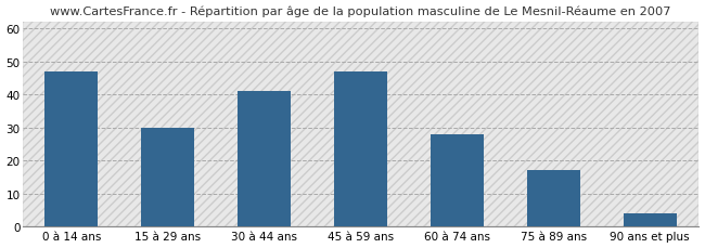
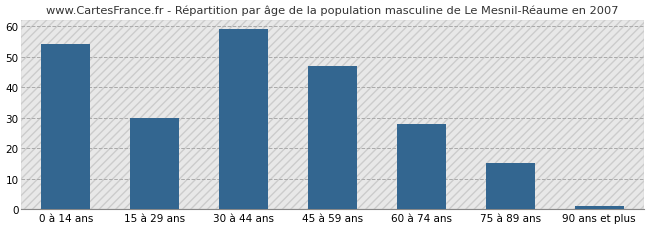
0 à 14 ans: 47 -> 54
30 à 44 ans: 41 -> 59
75 à 89 ans: 17 -> 15
90 ans et plus: 4 -> 1
